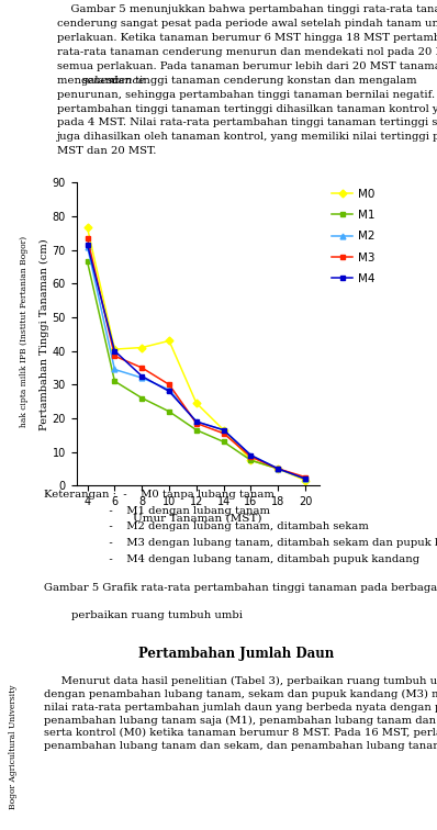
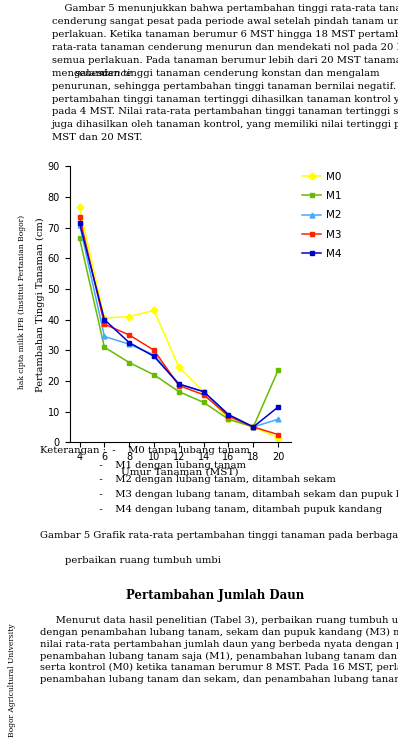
M1/20: 2.0 -> 23.5
M2/20: 2.0 -> 7.5
M4/20: 2.0 -> 11.5
